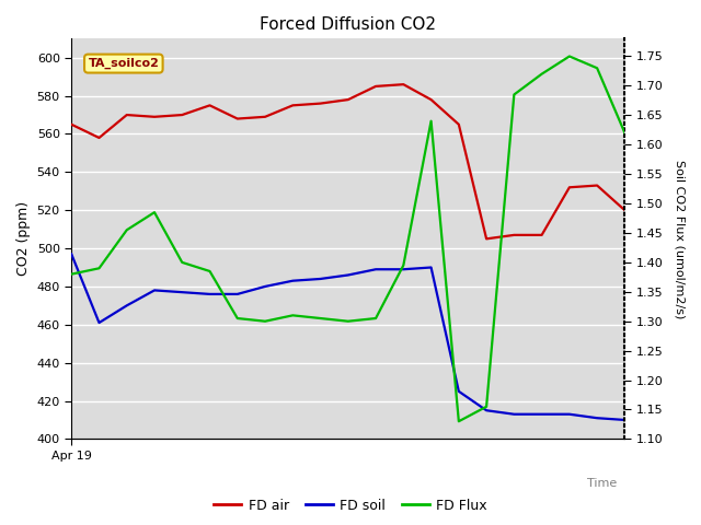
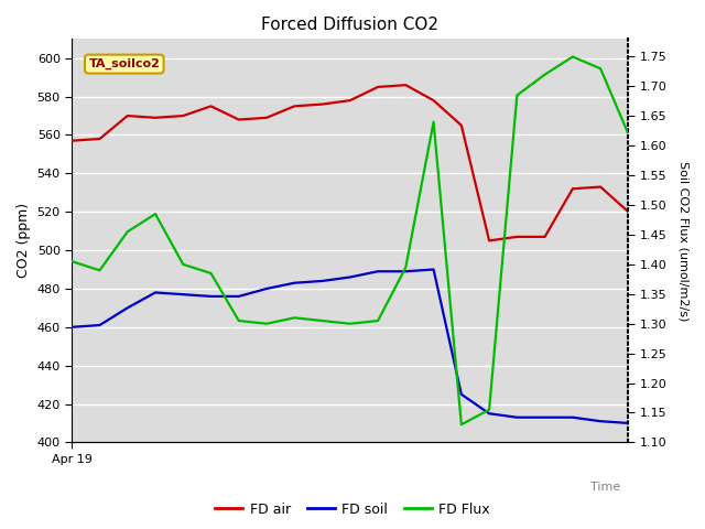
FD air/Apr 19: 565 -> 557
FD soil/Apr 19: 497 -> 460
FD Flux/Apr 19: 1.380 -> 1.405
